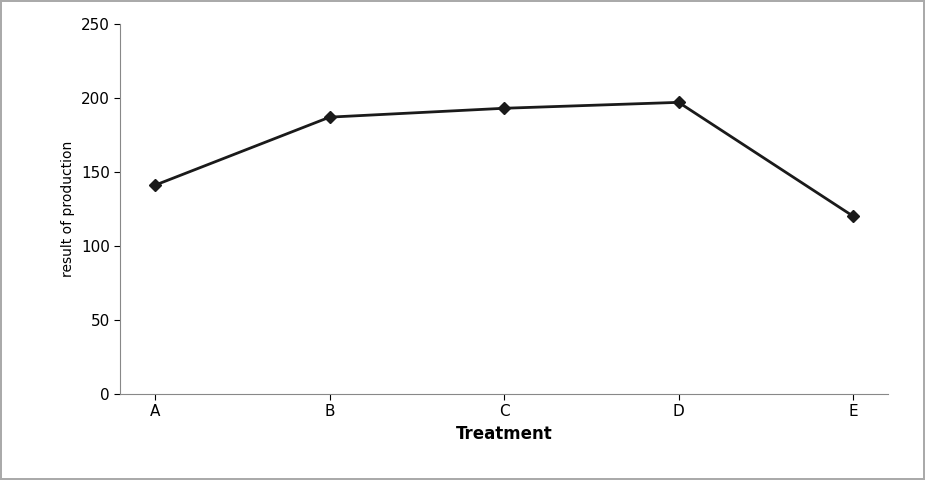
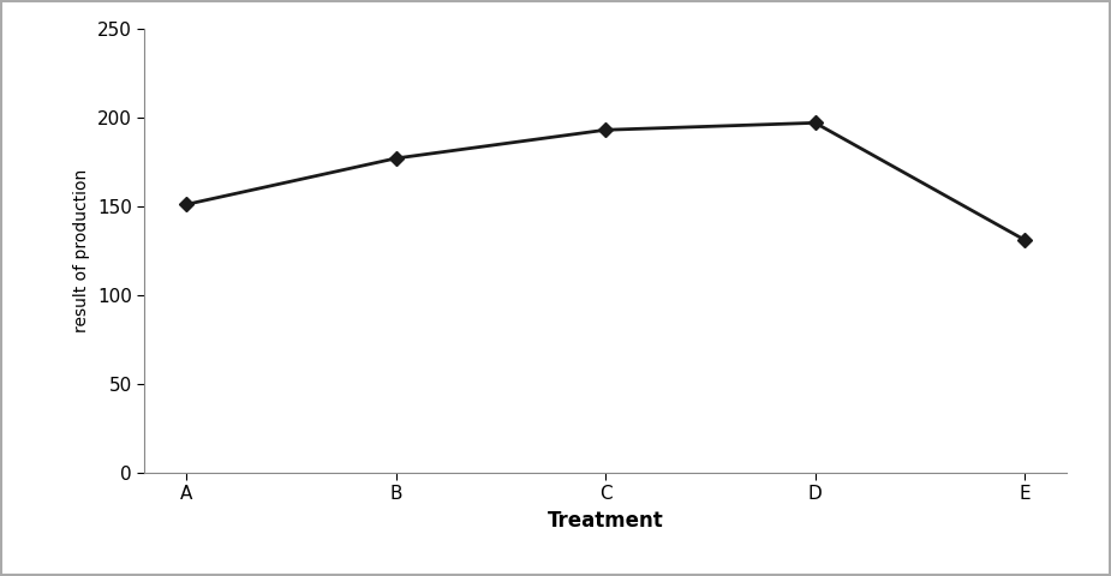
A: 141 -> 151
B: 187 -> 177
E: 120 -> 131
